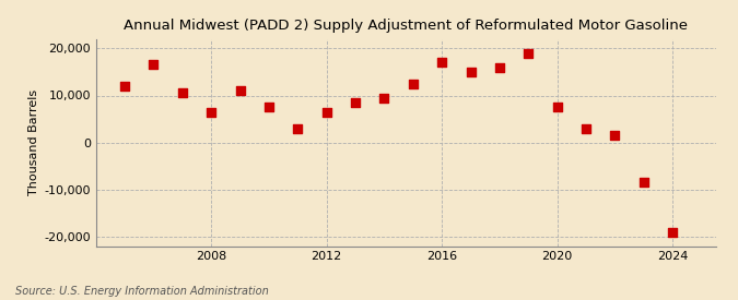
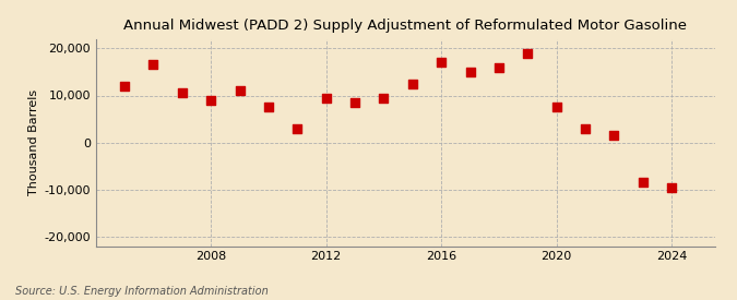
2008: 6,500 -> 9,000
2012: 6,500 -> 9,500
2024: -19,000 -> -9,500
